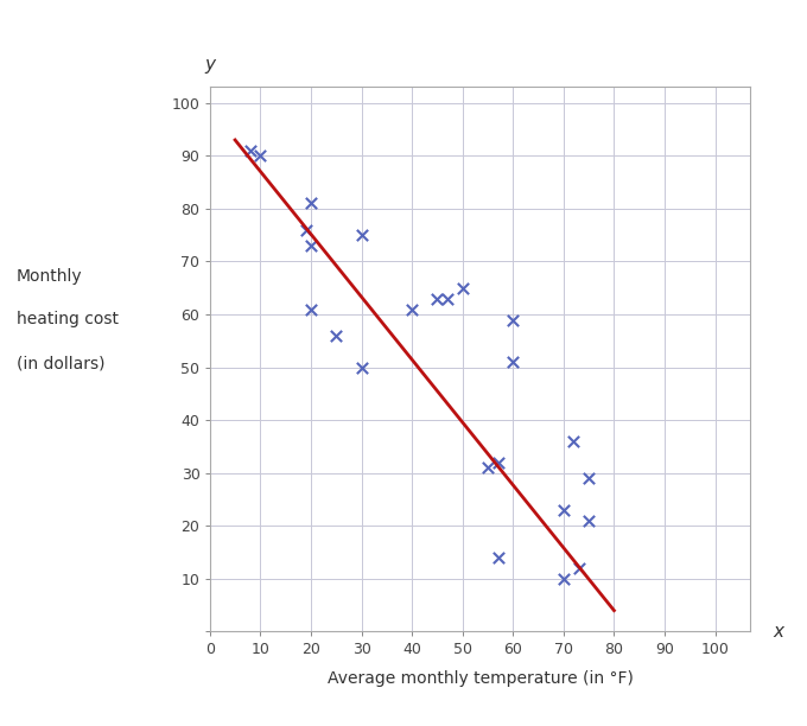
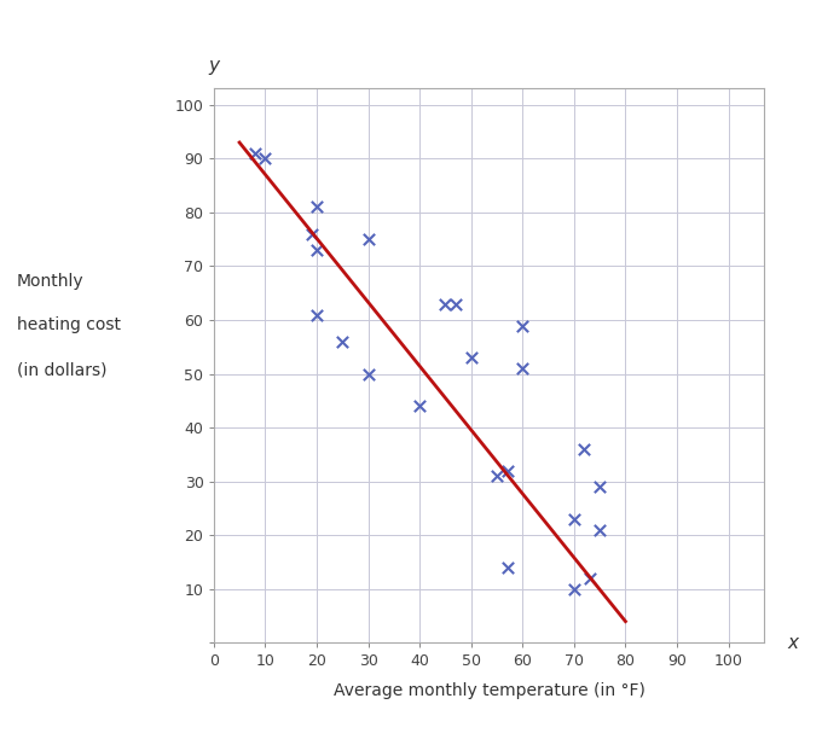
40: 61 -> 44
50: 65 -> 53
